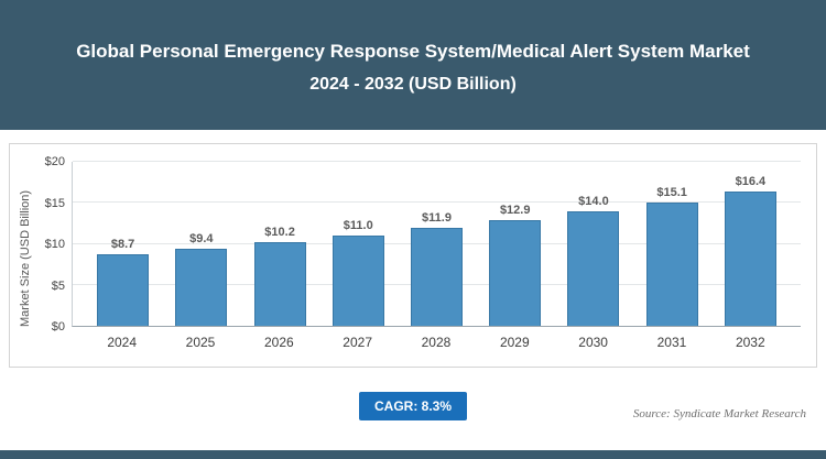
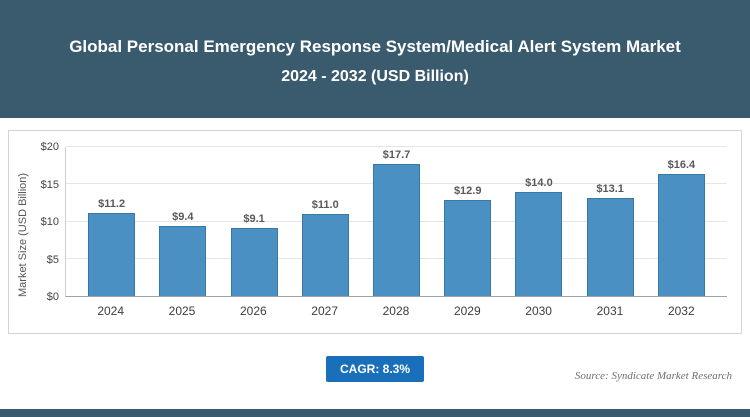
2024: $8.7 -> $11.2
2026: $10.2 -> $9.1
2028: $11.9 -> $17.7
2031: $15.1 -> $13.1
